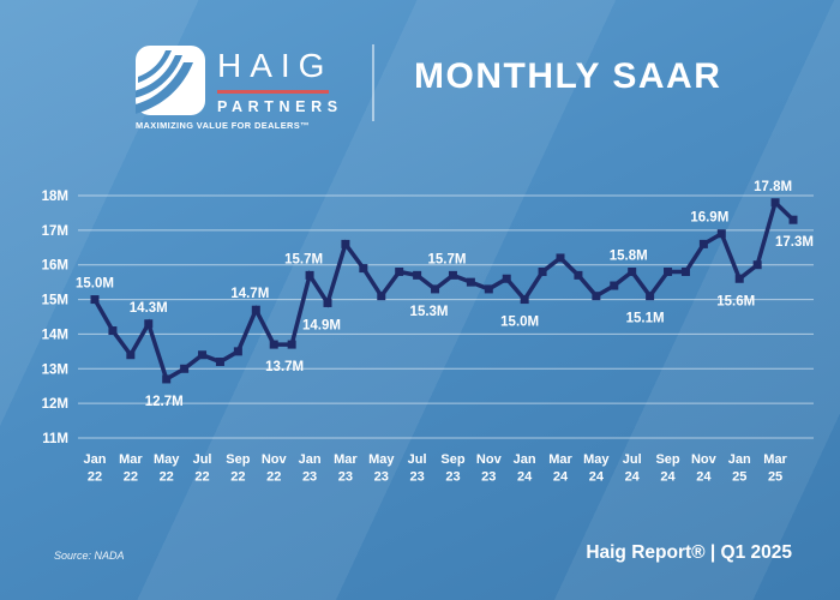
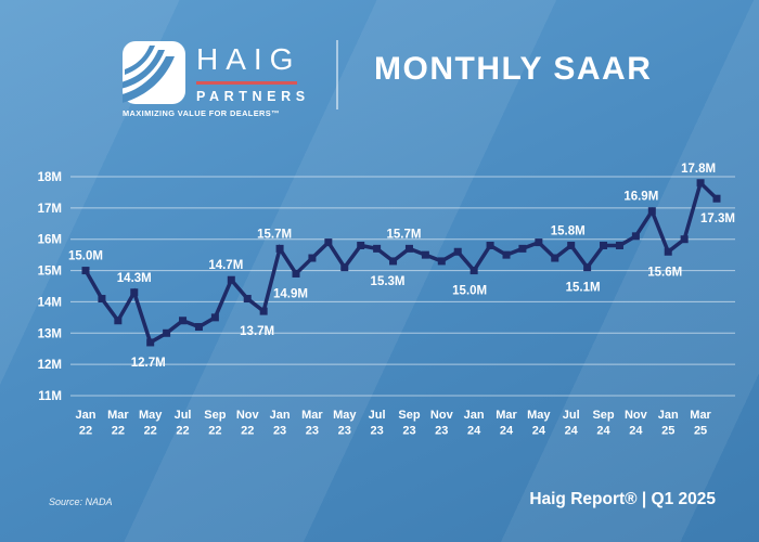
Nov 22: 13.7M -> 14.1M
Mar 23: 16.6M -> 15.4M
Mar 24: 16.2M -> 15.5M
May 24: 15.1M -> 15.9M
Nov 24: 16.6M -> 16.1M
